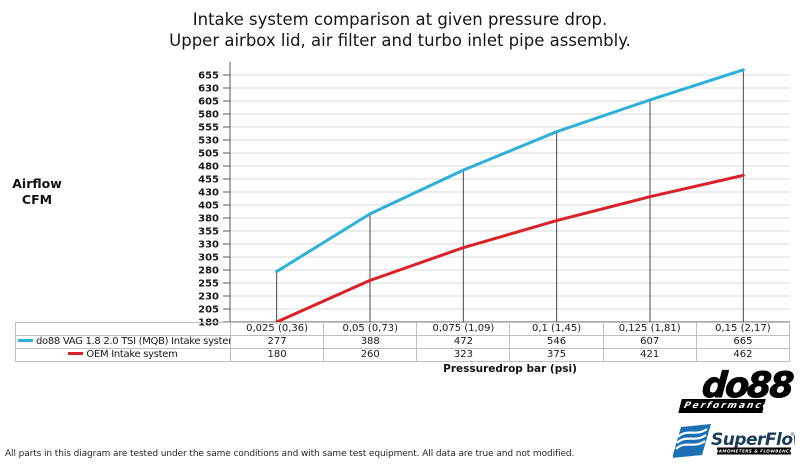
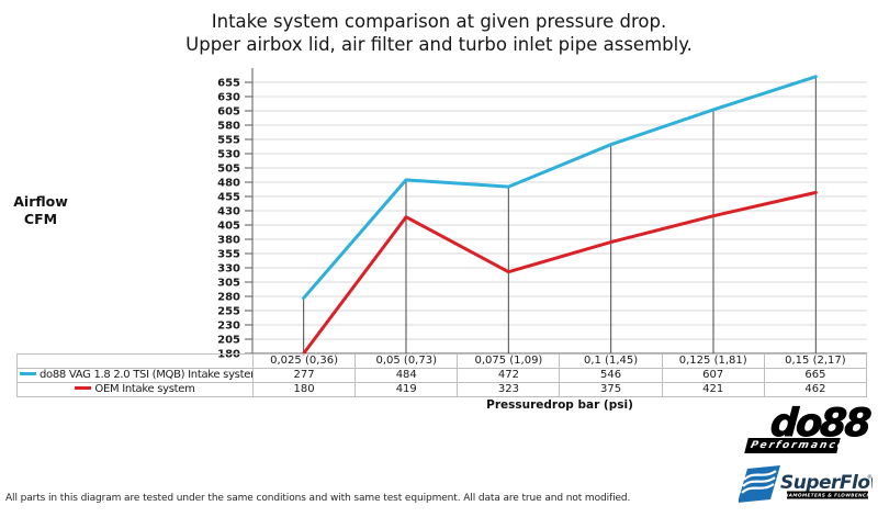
do88 VAG 1.8 2.0 TSI (MQB) Intake system (LF-120)/0,05 (0,73): 388 -> 484
OEM Intake system/0,05 (0,73): 260 -> 419
